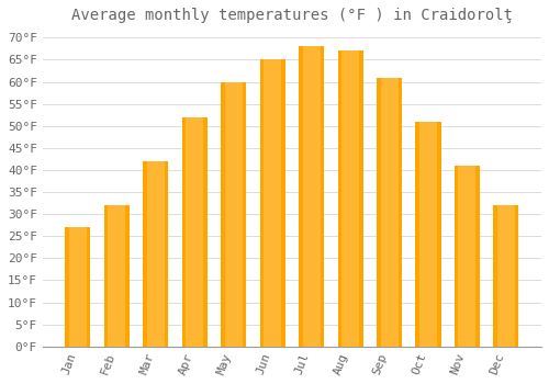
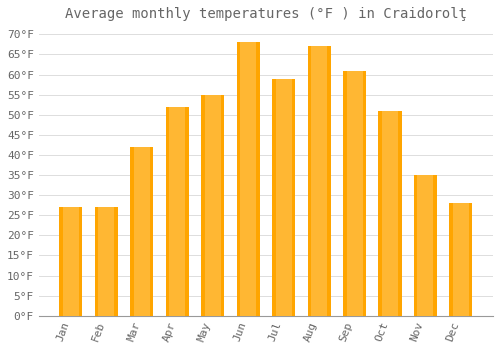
Feb: 32°F -> 27°F
May: 60°F -> 55°F
Jun: 65°F -> 68°F
Jul: 68°F -> 59°F
Nov: 41°F -> 35°F
Dec: 32°F -> 28°F
